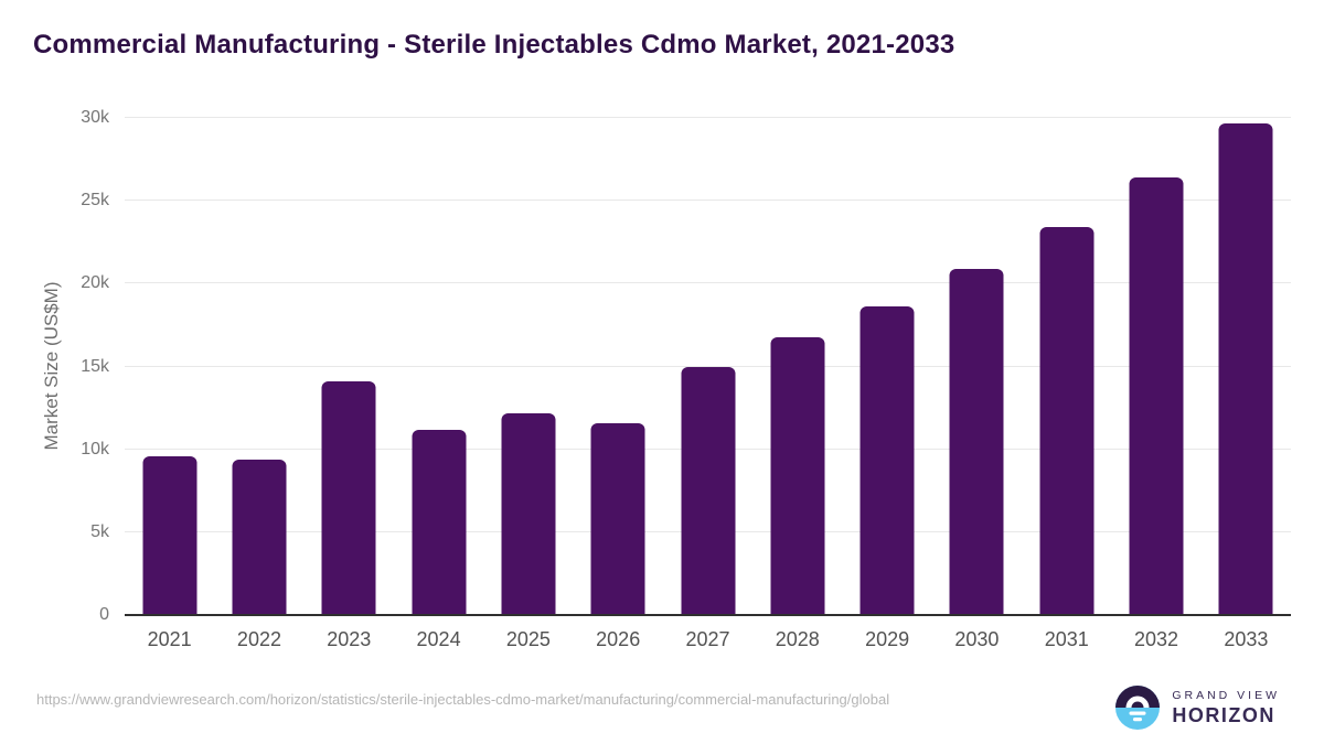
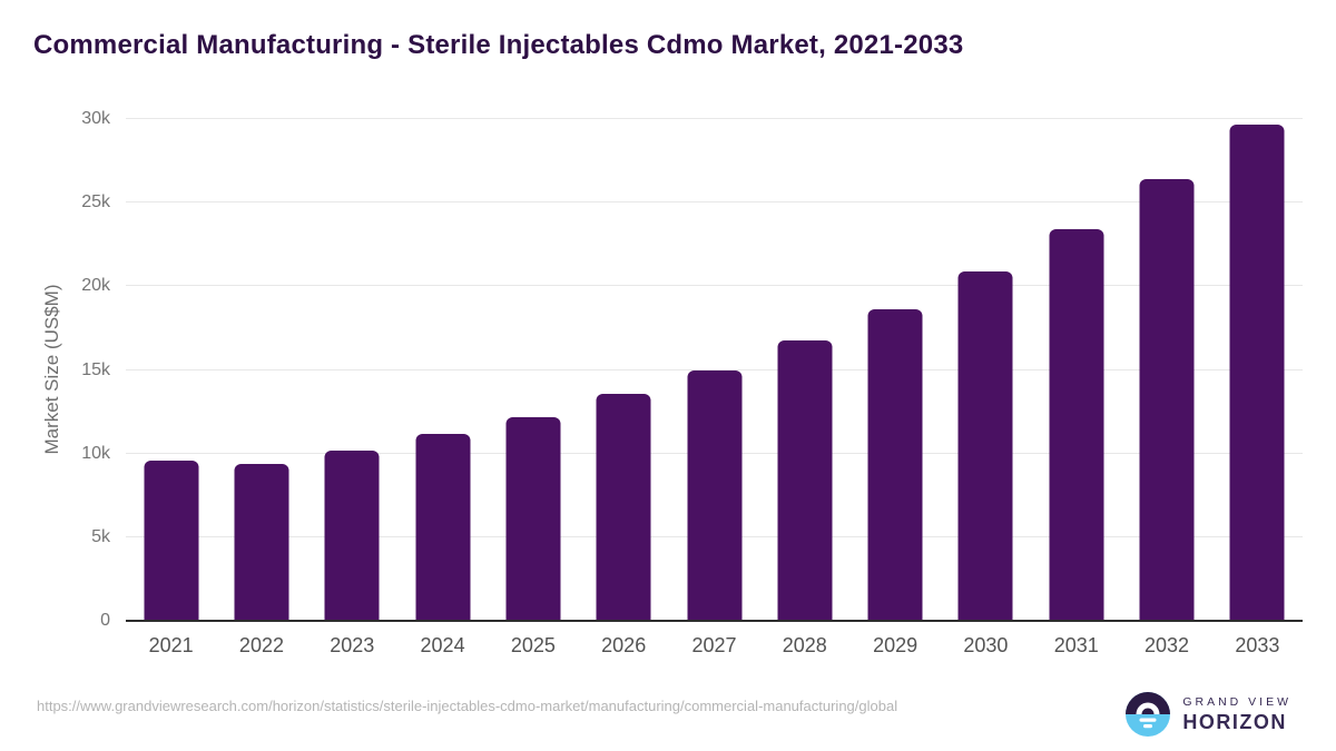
2023: 14.1k -> 10.2k
2026: 11.6k -> 13.6k
